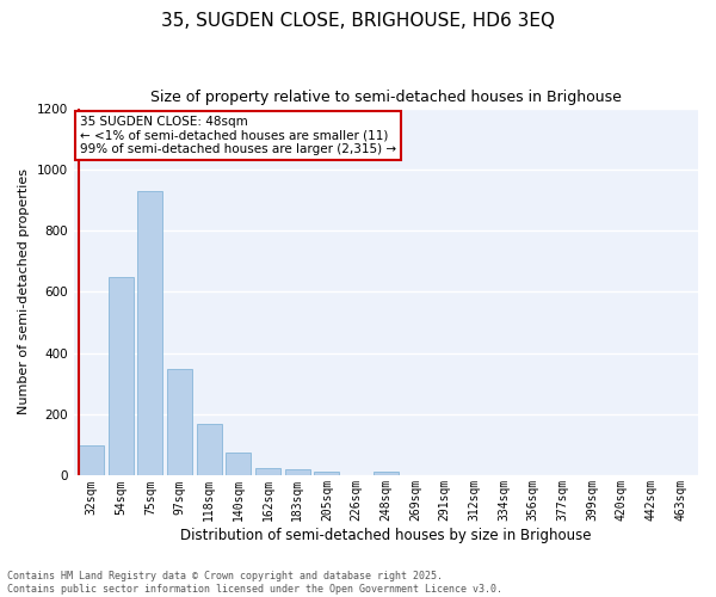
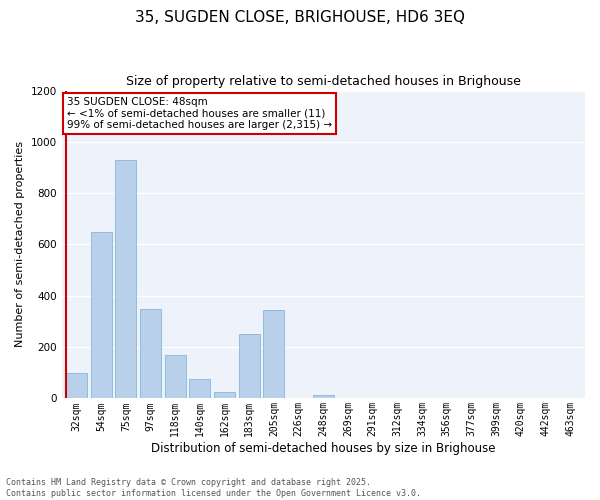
183sqm: 20 -> 250
205sqm: 15 -> 345
